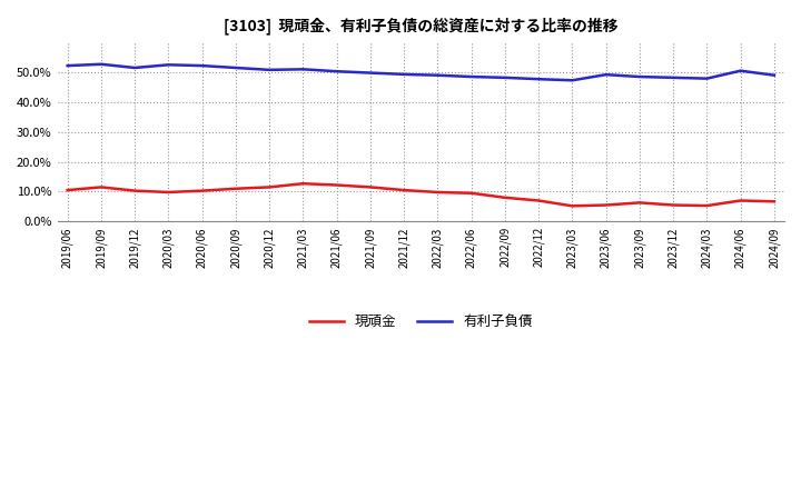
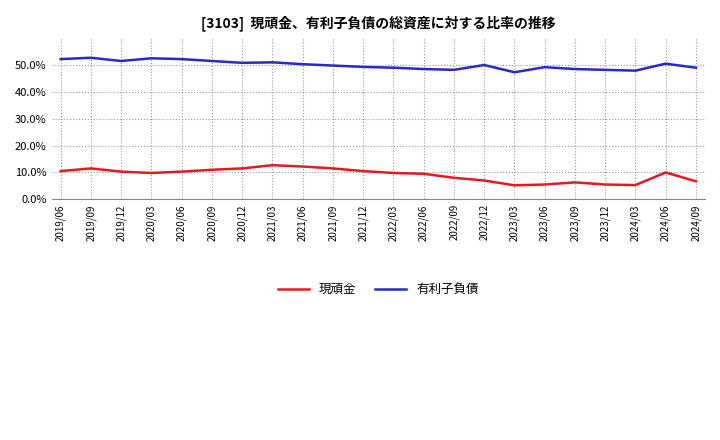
有利子負債/2022/12: 47.7% -> 50.0%
現頑金/2024/06: 7.0% -> 10.0%
